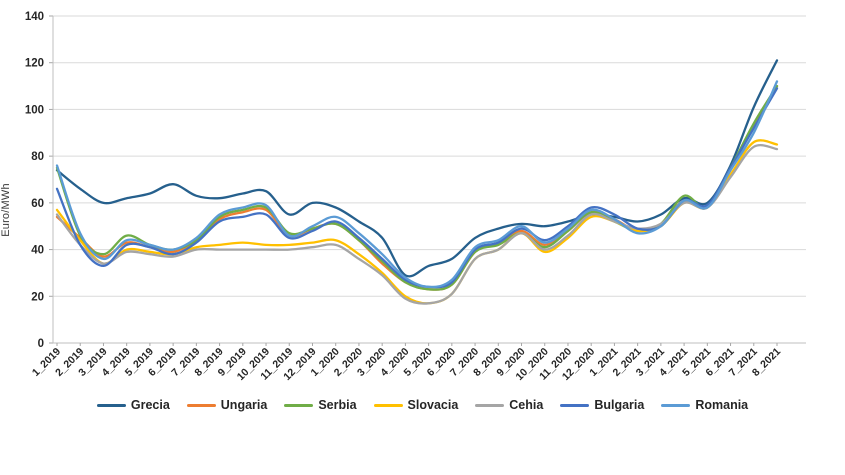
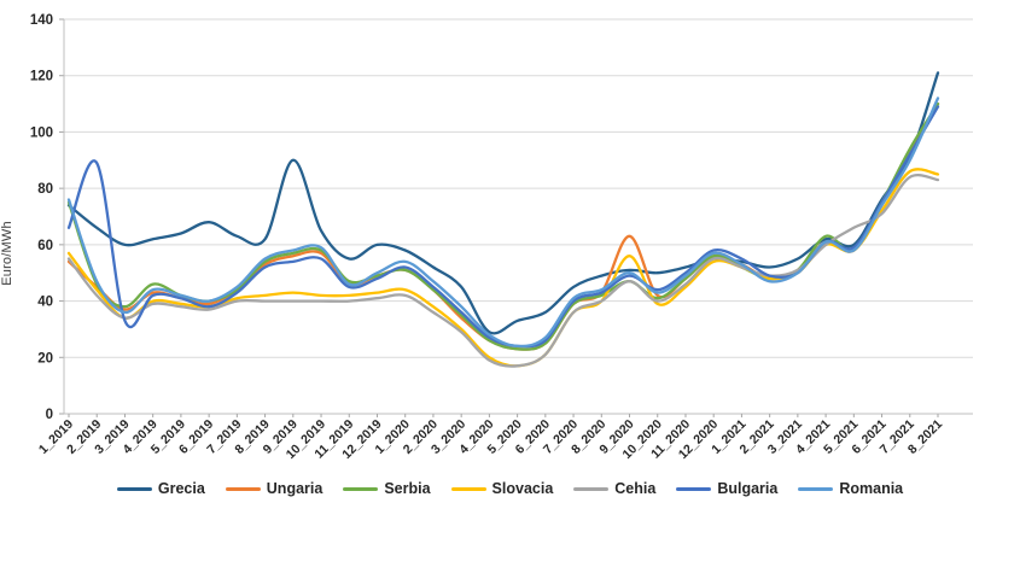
Bulgaria/2_2019: 42 -> 89
Grecia/9_2019: 64 -> 90
Ungaria/9_2020: 48 -> 63
Slovacia/9_2020: 47 -> 56
Cehia/5_2021: 58 -> 66
Grecia/7_2021: 101 -> 91
